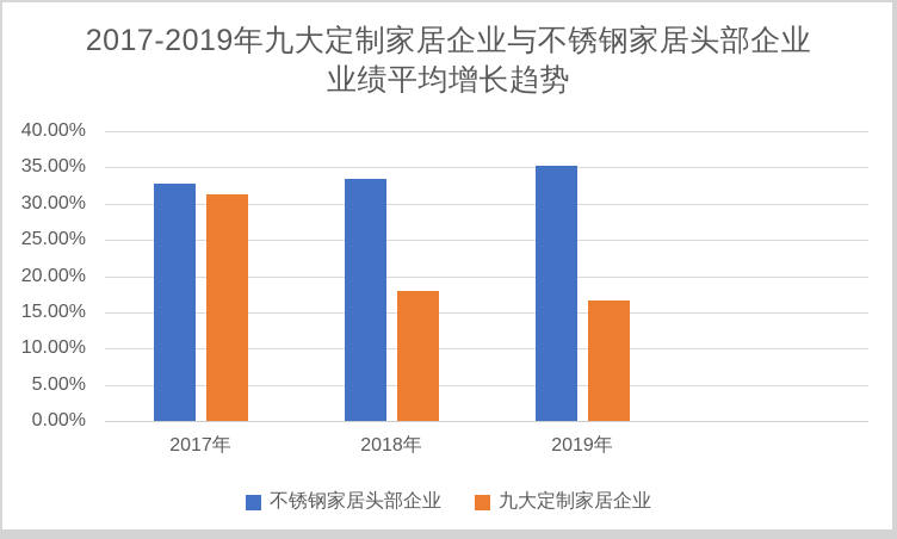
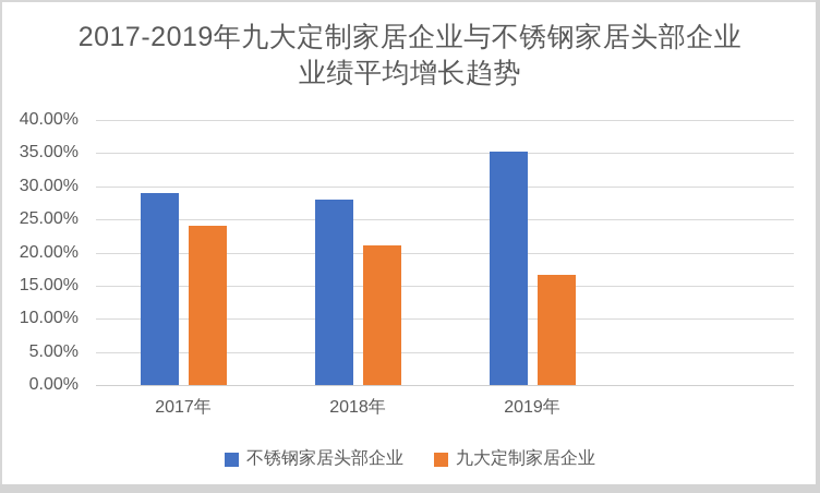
不锈钢家居头部企业/2017年: 33% -> 29%
九大定制家居企业/2017年: 31% -> 24%
不锈钢家居头部企业/2018年: 33% -> 28%
九大定制家居企业/2018年: 18% -> 21%
